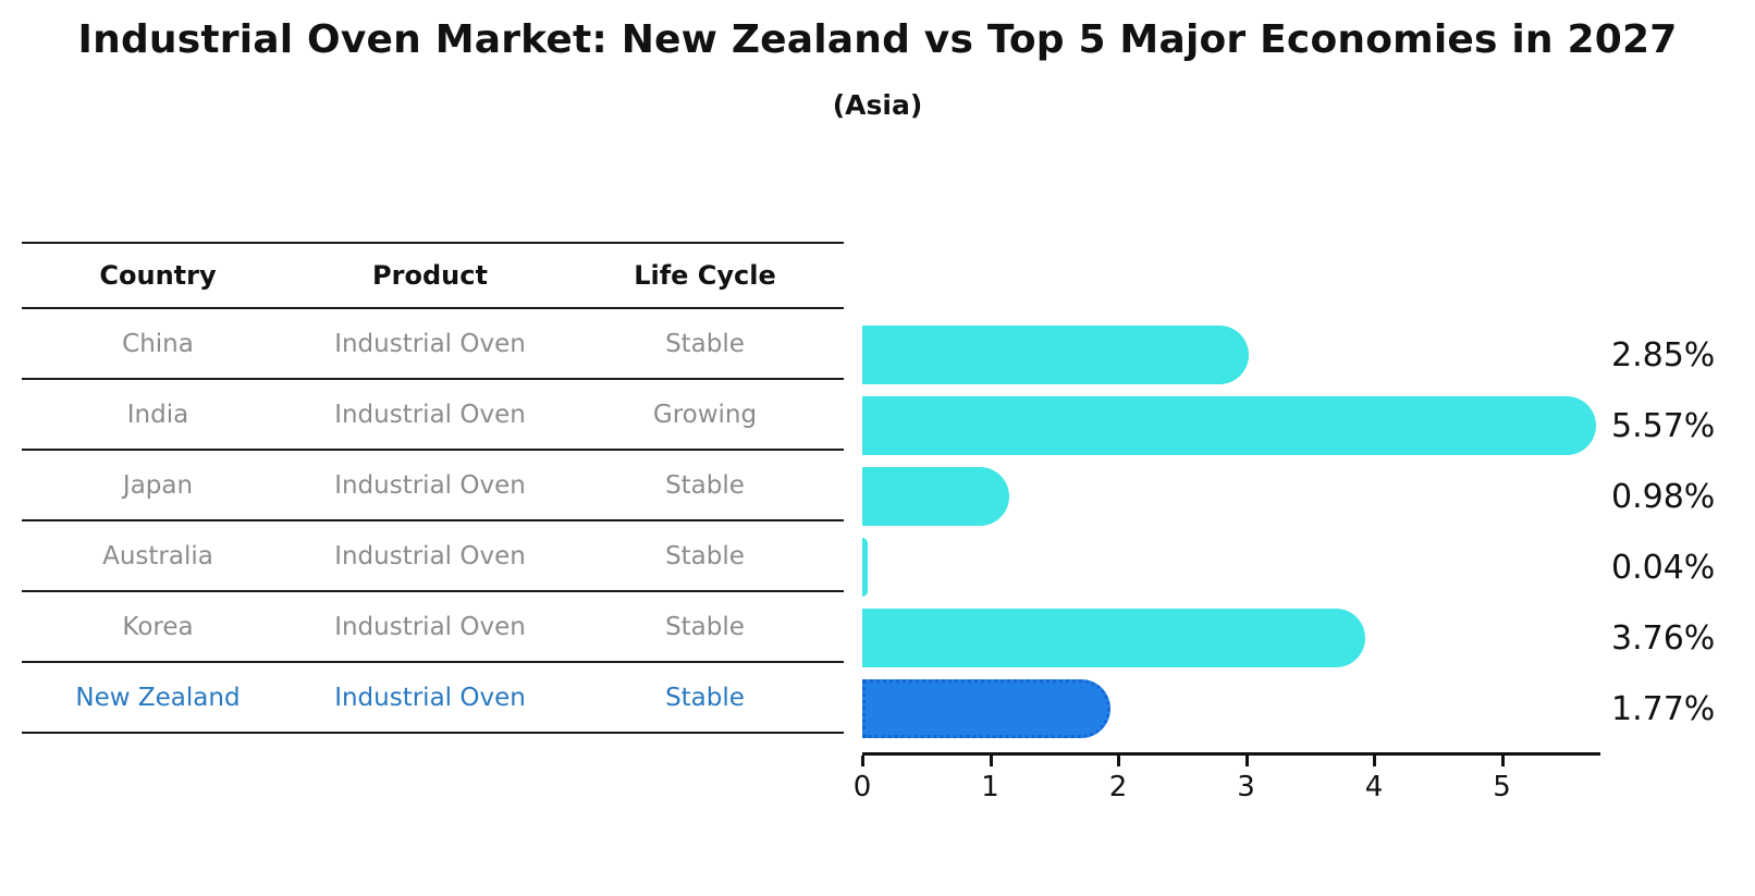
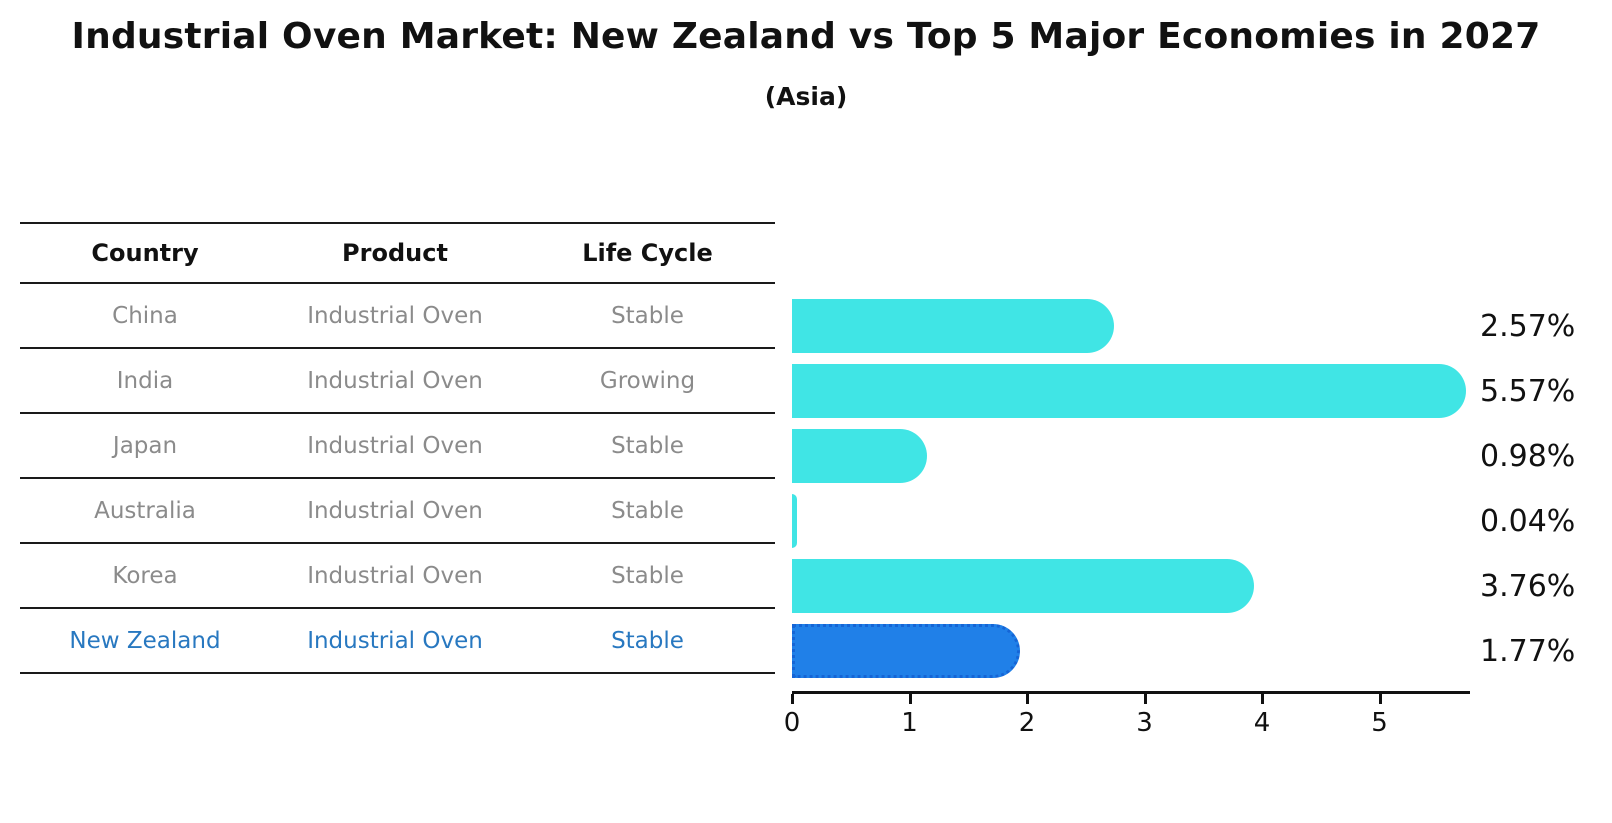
China: 2.85% -> 2.57%
